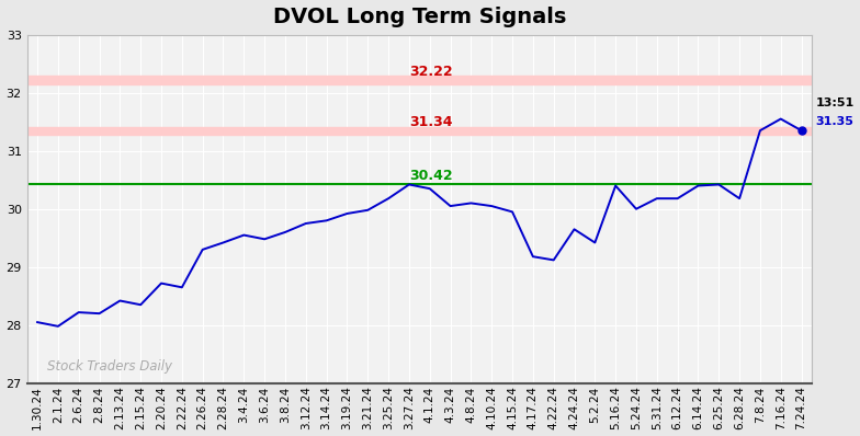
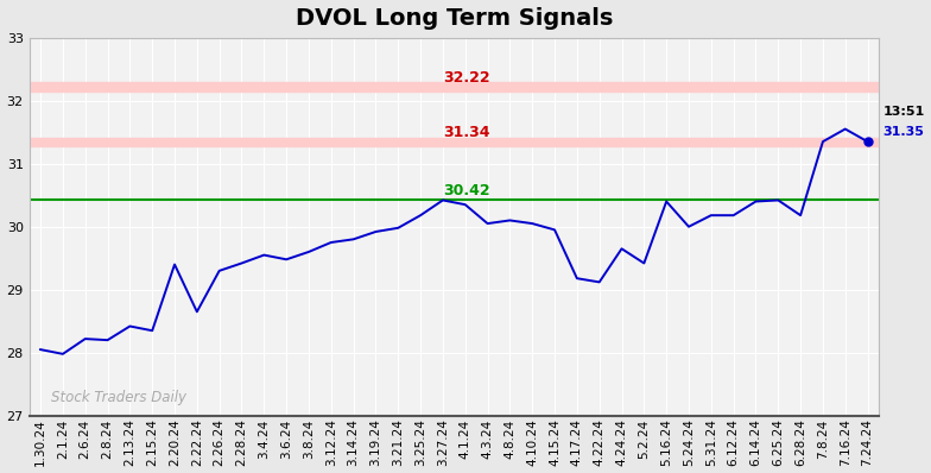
2.20.24: 28.72 -> 29.40
